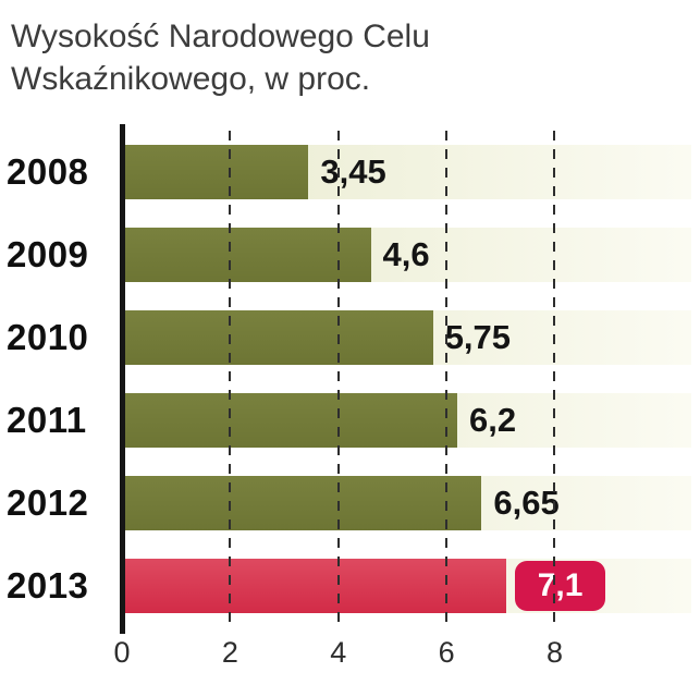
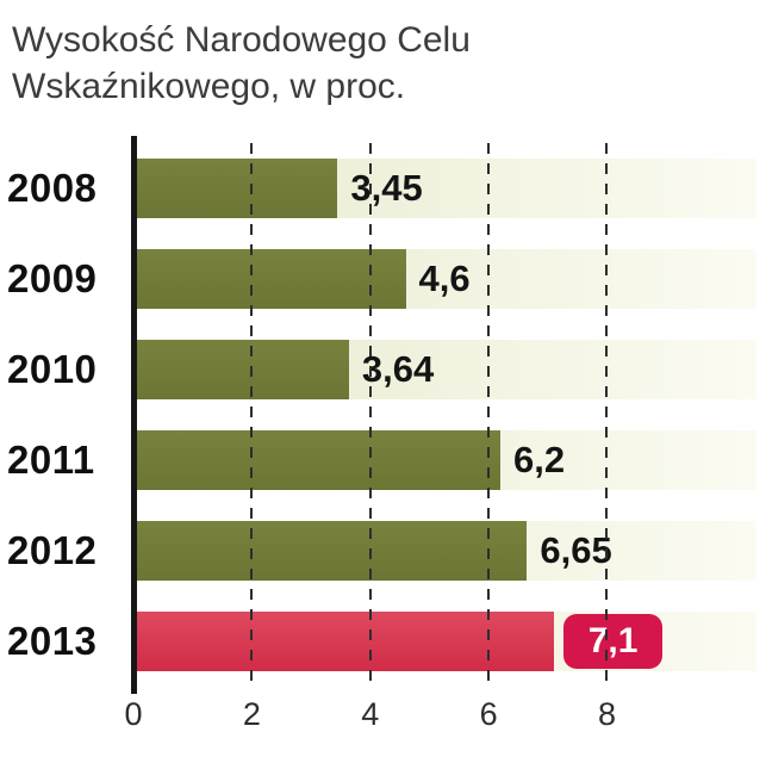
2010: 5,75 -> 3,64
